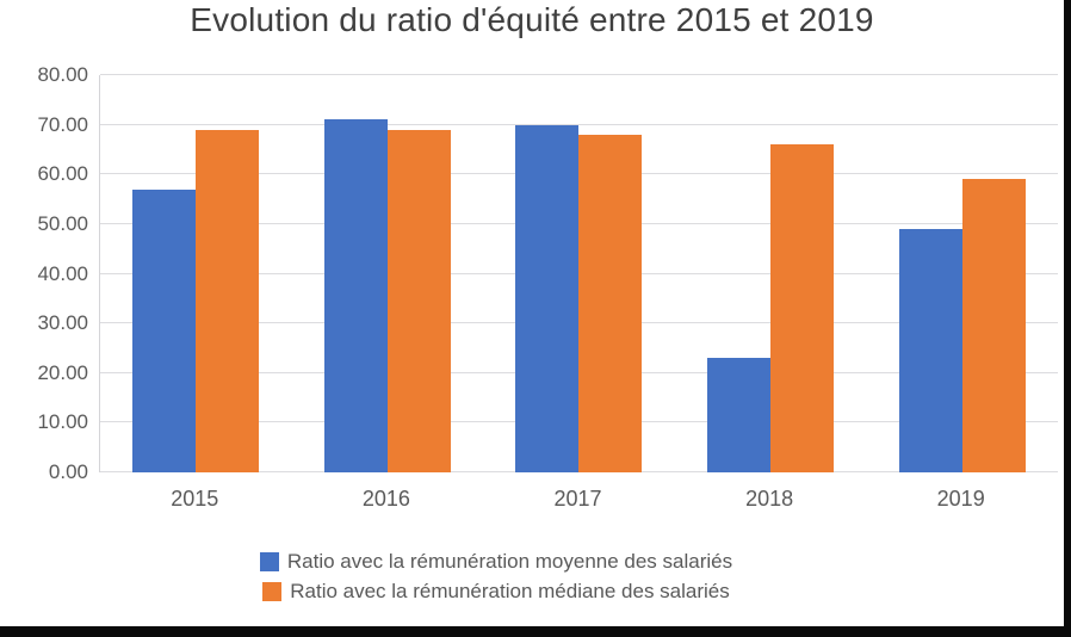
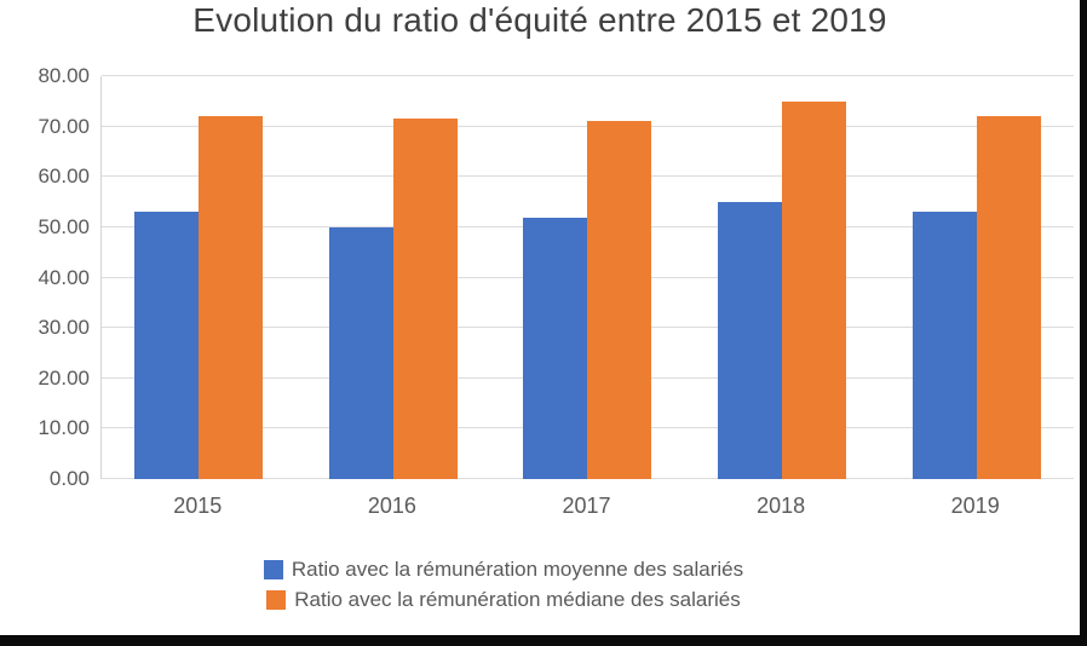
Ratio avec la rémunération moyenne des salariés/2015: 57 -> 53
Ratio avec la rémunération médiane des salariés/2015: 69 -> 72
Ratio avec la rémunération moyenne des salariés/2016: 71 -> 50
Ratio avec la rémunération médiane des salariés/2016: 69 -> 72
Ratio avec la rémunération moyenne des salariés/2017: 70 -> 52
Ratio avec la rémunération médiane des salariés/2017: 68 -> 71
Ratio avec la rémunération moyenne des salariés/2018: 23 -> 55
Ratio avec la rémunération médiane des salariés/2018: 66 -> 75
Ratio avec la rémunération moyenne des salariés/2019: 49 -> 53
Ratio avec la rémunération médiane des salariés/2019: 59 -> 72
